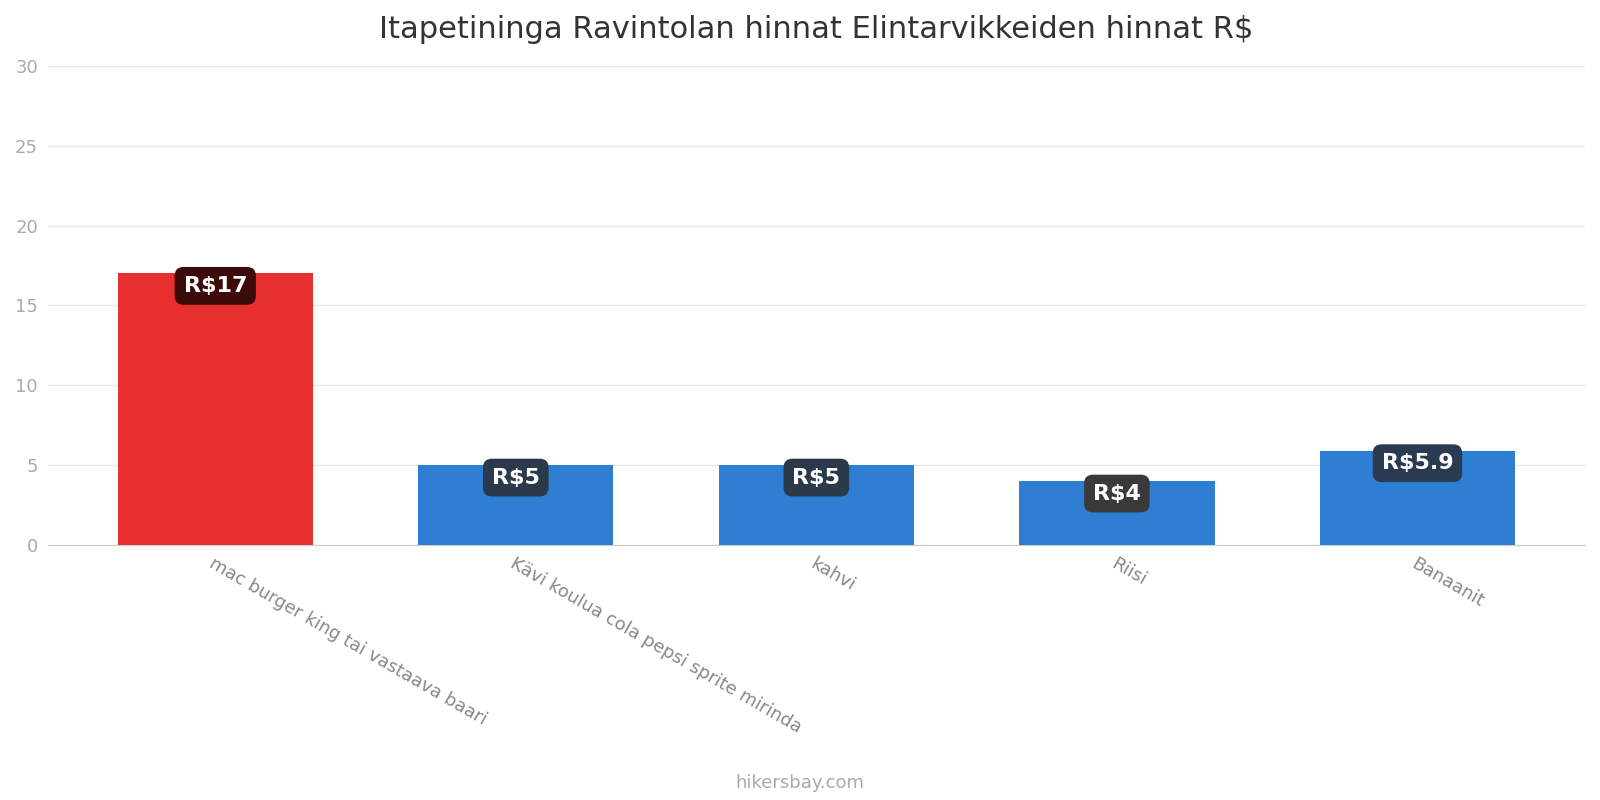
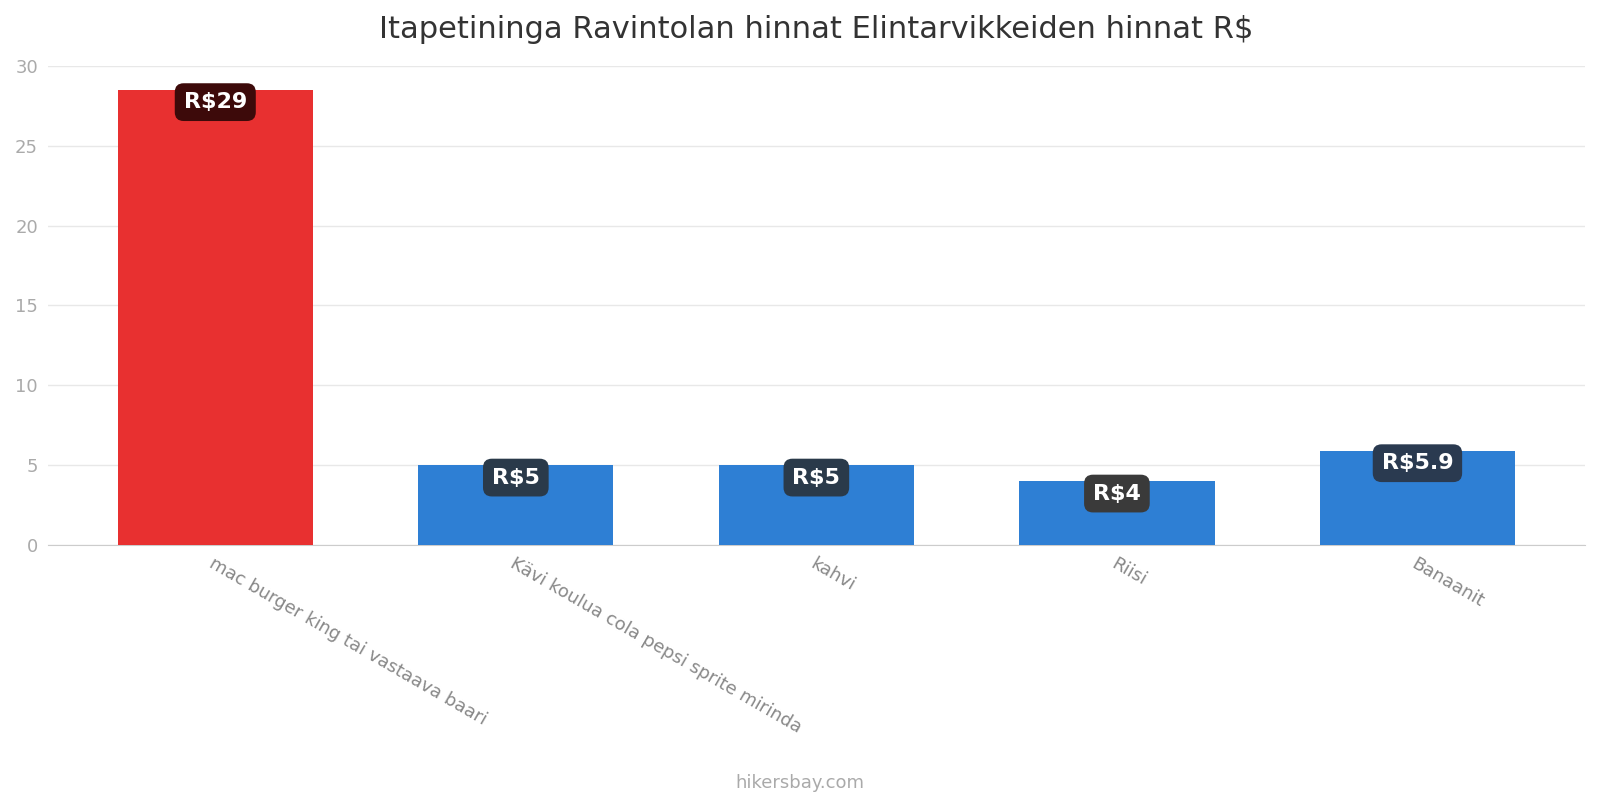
mac burger king tai vastaava baari: R$17 -> R$29
